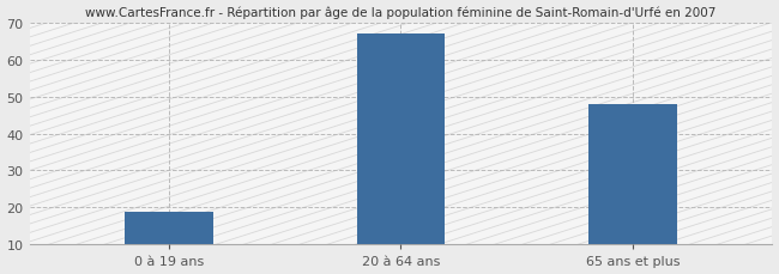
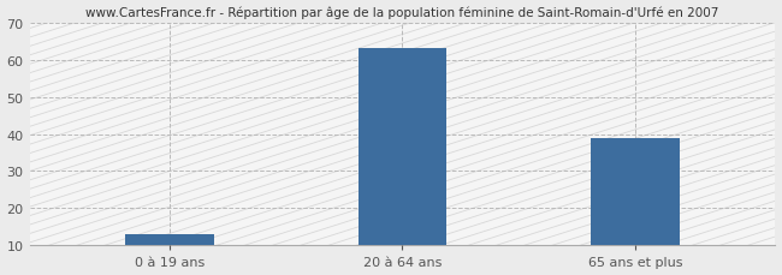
0 à 19 ans: 19 -> 13
20 à 64 ans: 67 -> 63
65 ans et plus: 48 -> 39
